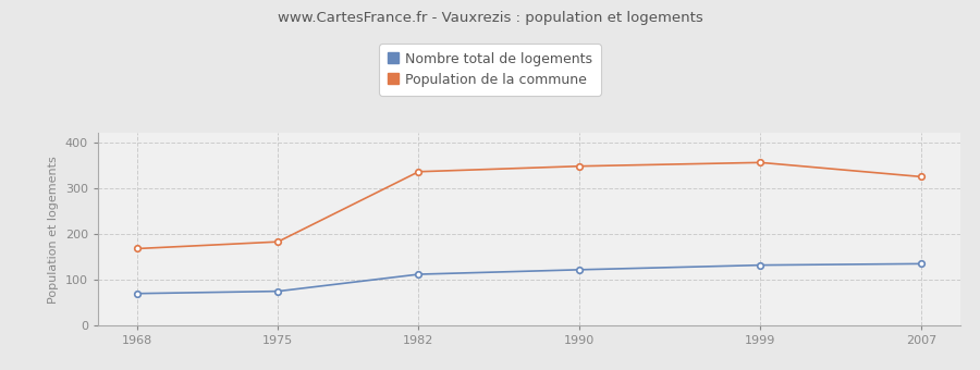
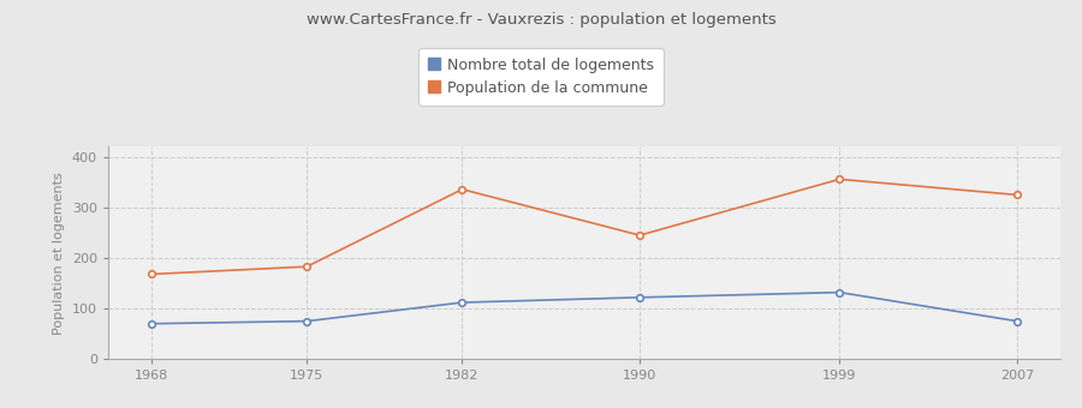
Population de la commune/1990: 348 -> 245
Nombre total de logements/2007: 135 -> 75
